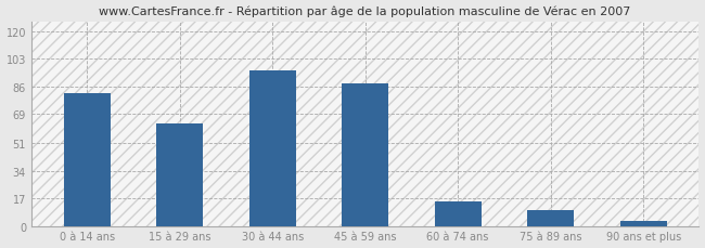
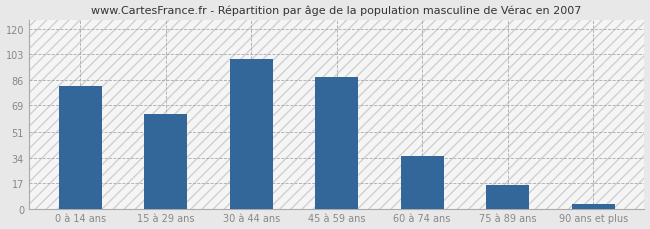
30 à 44 ans: 96 -> 100
60 à 74 ans: 15 -> 35
75 à 89 ans: 10 -> 16
